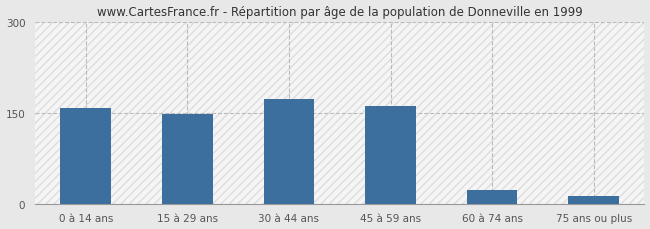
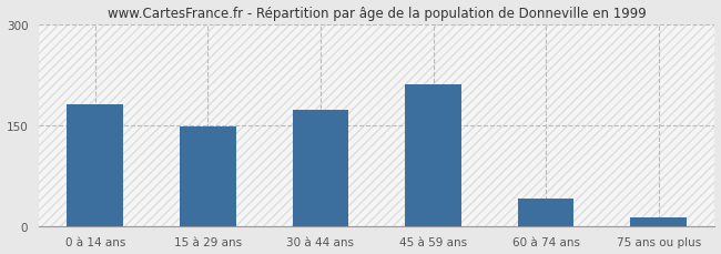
0 à 14 ans: 157 -> 180
45 à 59 ans: 161 -> 210
60 à 74 ans: 22 -> 40
